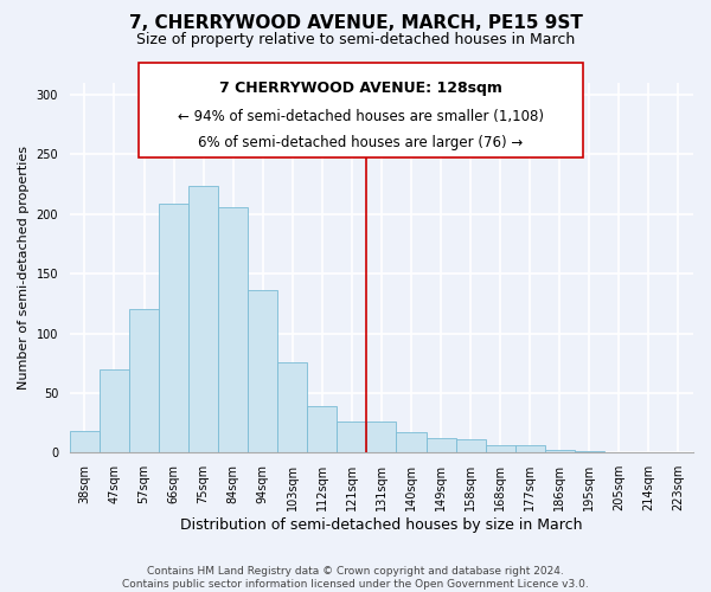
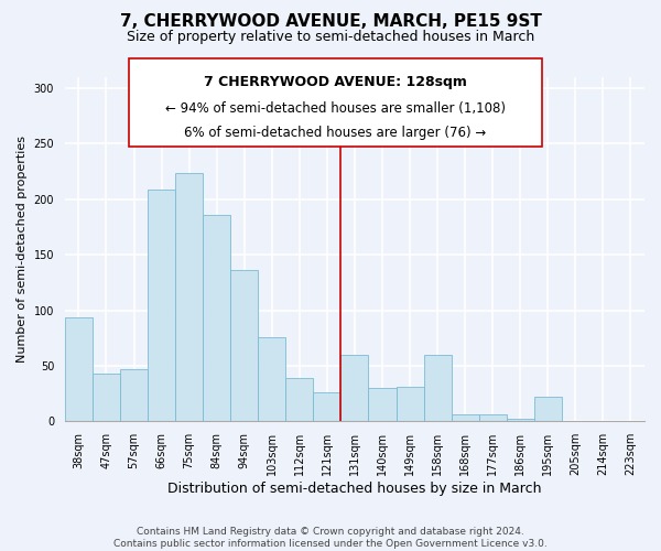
38sqm: 18 -> 94
47sqm: 70 -> 43
57sqm: 120 -> 47
84sqm: 206 -> 186
131sqm: 26 -> 60
140sqm: 17 -> 30
149sqm: 12 -> 31
158sqm: 11 -> 60
195sqm: 1 -> 22
